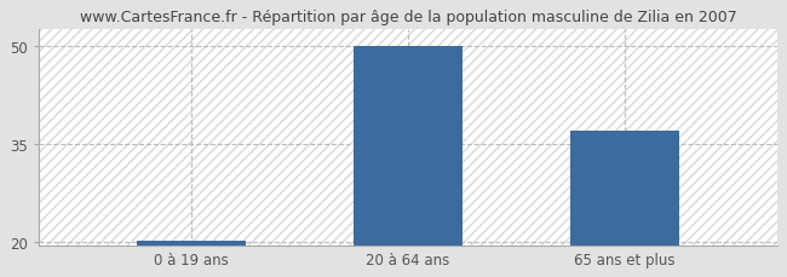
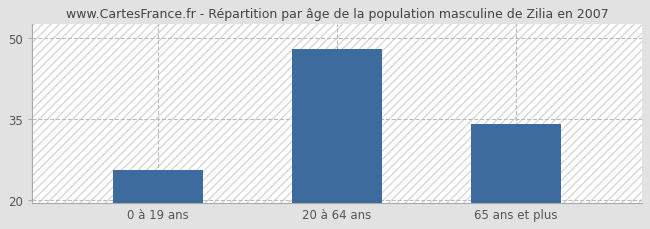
0 à 19 ans: 20.1 -> 25.6
20 à 64 ans: 50.0 -> 48.0
65 ans et plus: 37.0 -> 34.0
